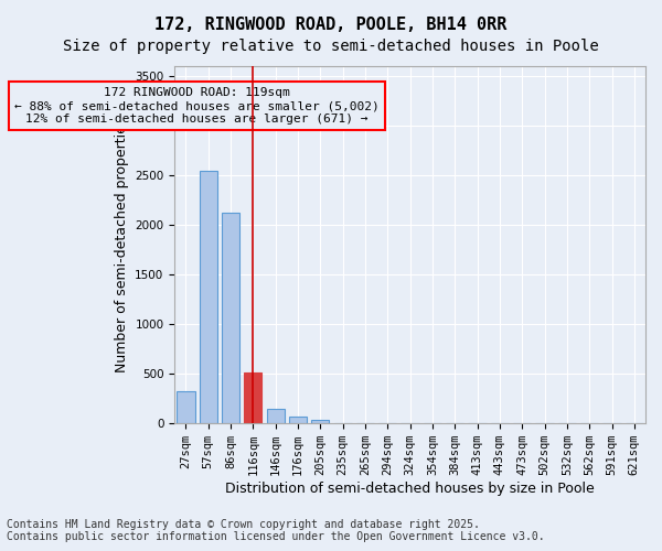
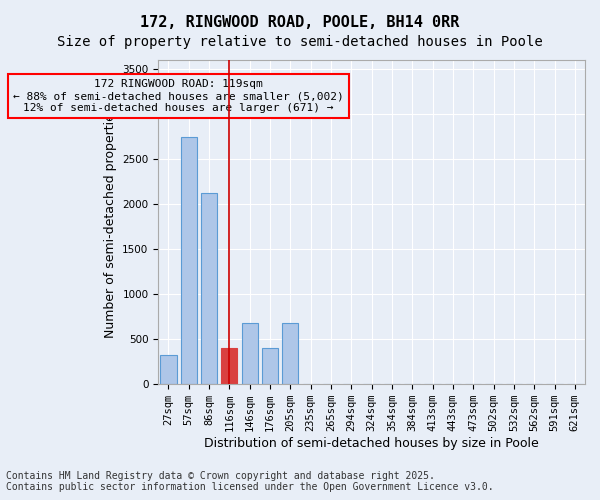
57sqm: 2540 -> 2740
116sqm: 510 -> 400
146sqm: 140 -> 680
176sqm: 60 -> 400
205sqm: 40 -> 680
